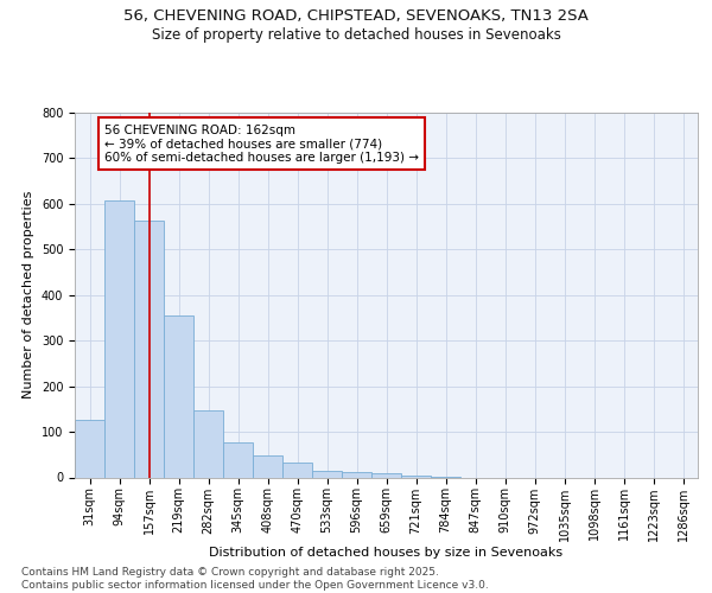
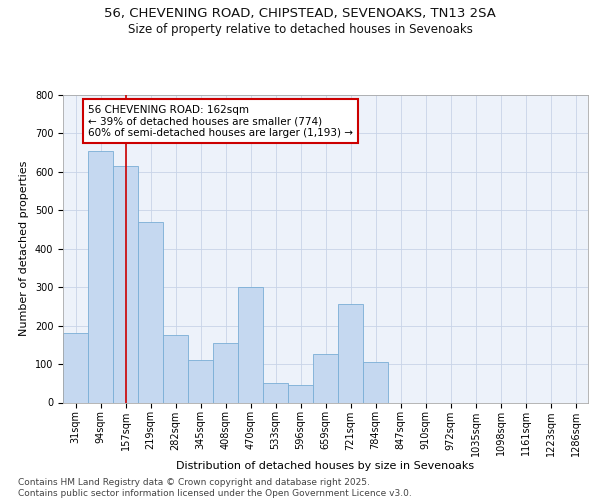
31sqm: 127 -> 180
94sqm: 608 -> 655
157sqm: 562 -> 615
219sqm: 355 -> 470
282sqm: 148 -> 175
345sqm: 77 -> 110
408sqm: 47 -> 155
470sqm: 32 -> 300
533sqm: 14 -> 50
596sqm: 11 -> 45
659sqm: 10 -> 125
721sqm: 4 -> 255
784sqm: 1 -> 105
